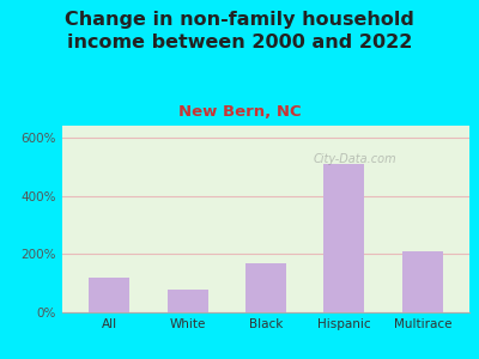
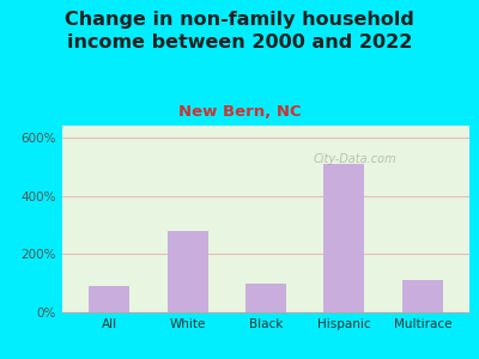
All: 120% -> 90%
White: 80% -> 280%
Black: 170% -> 100%
Multirace: 210% -> 110%
